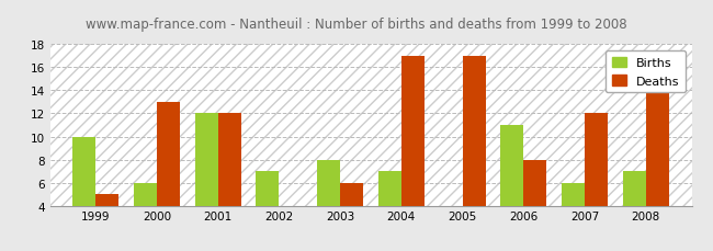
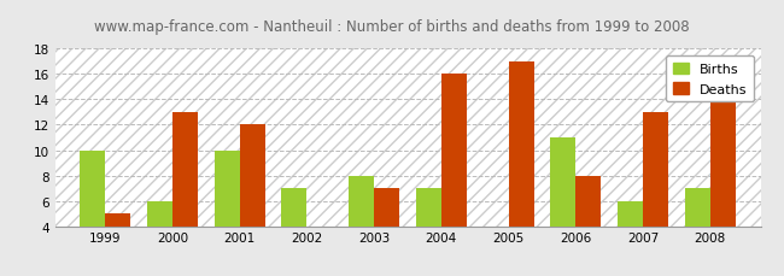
Births/2001: 12 -> 10
Deaths/2003: 6 -> 7
Deaths/2004: 17 -> 16
Deaths/2007: 12 -> 13
